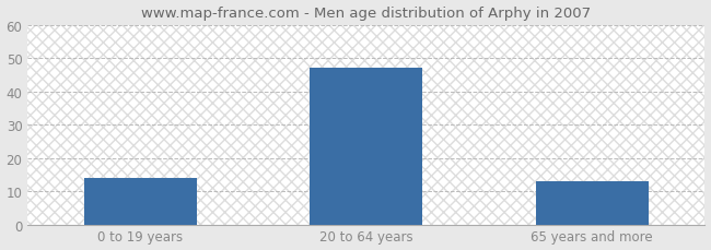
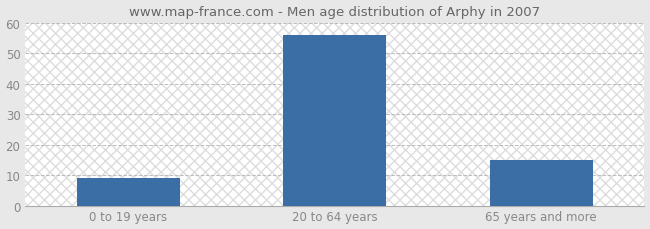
0 to 19 years: 14 -> 9
20 to 64 years: 47 -> 56
65 years and more: 13 -> 15
